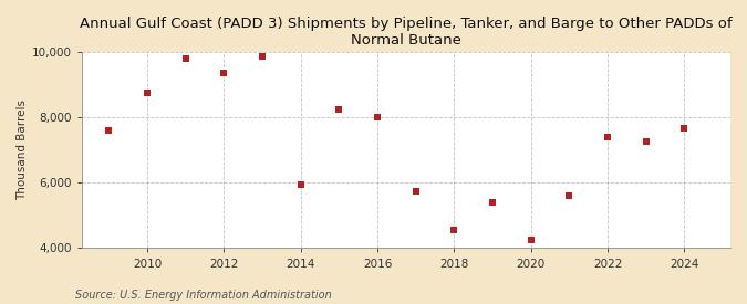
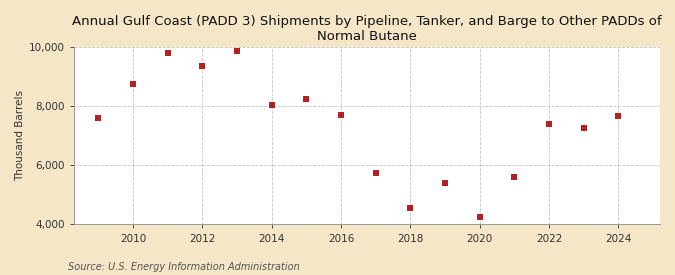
2014: 5,950 -> 8,050
2016: 8,000 -> 7,700
